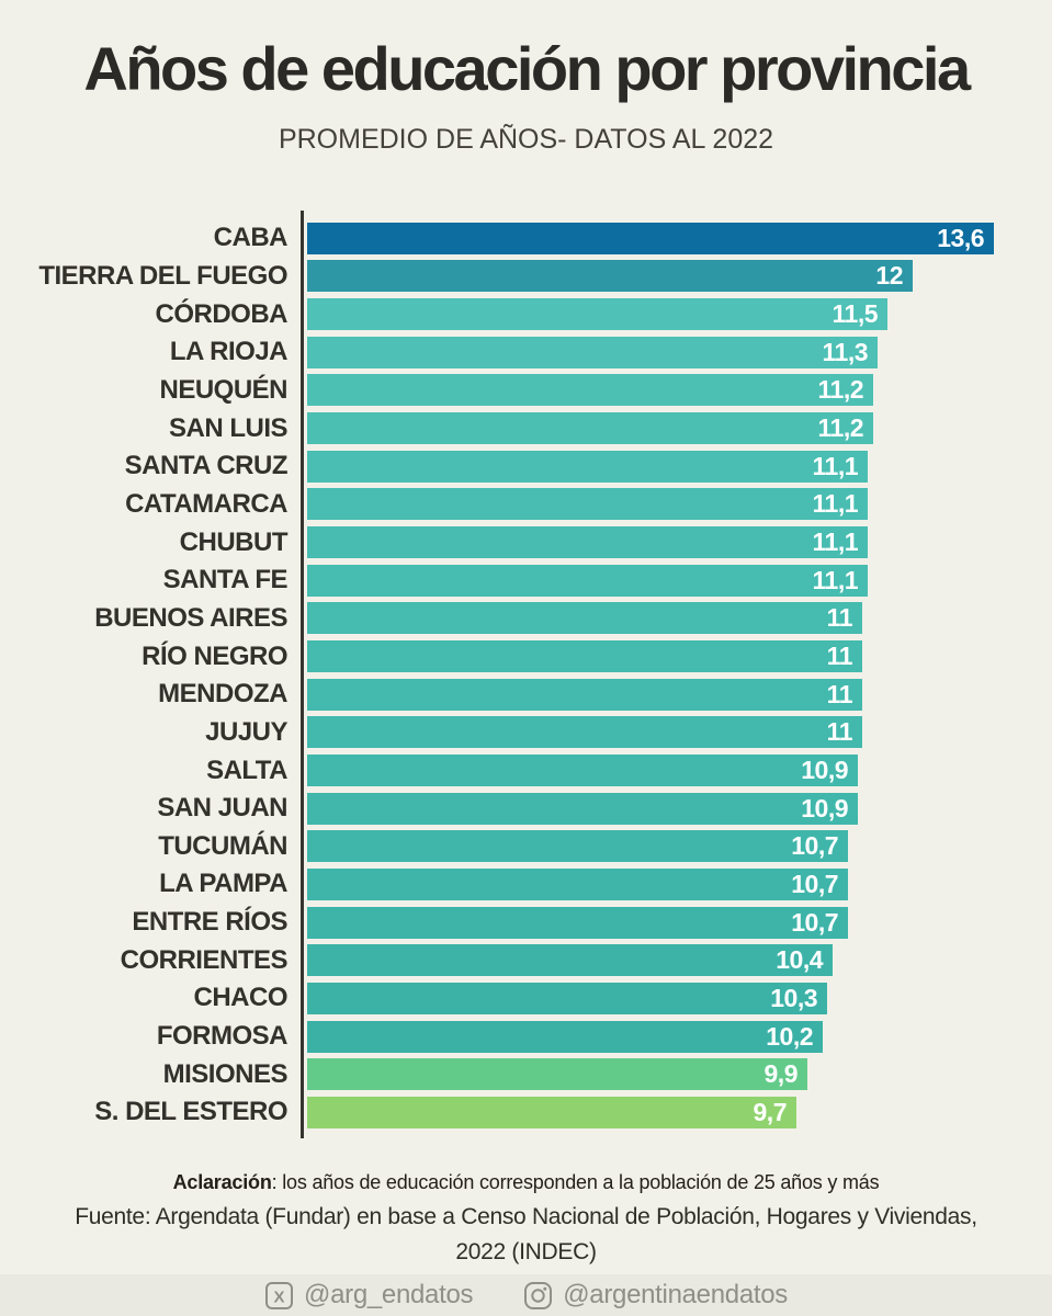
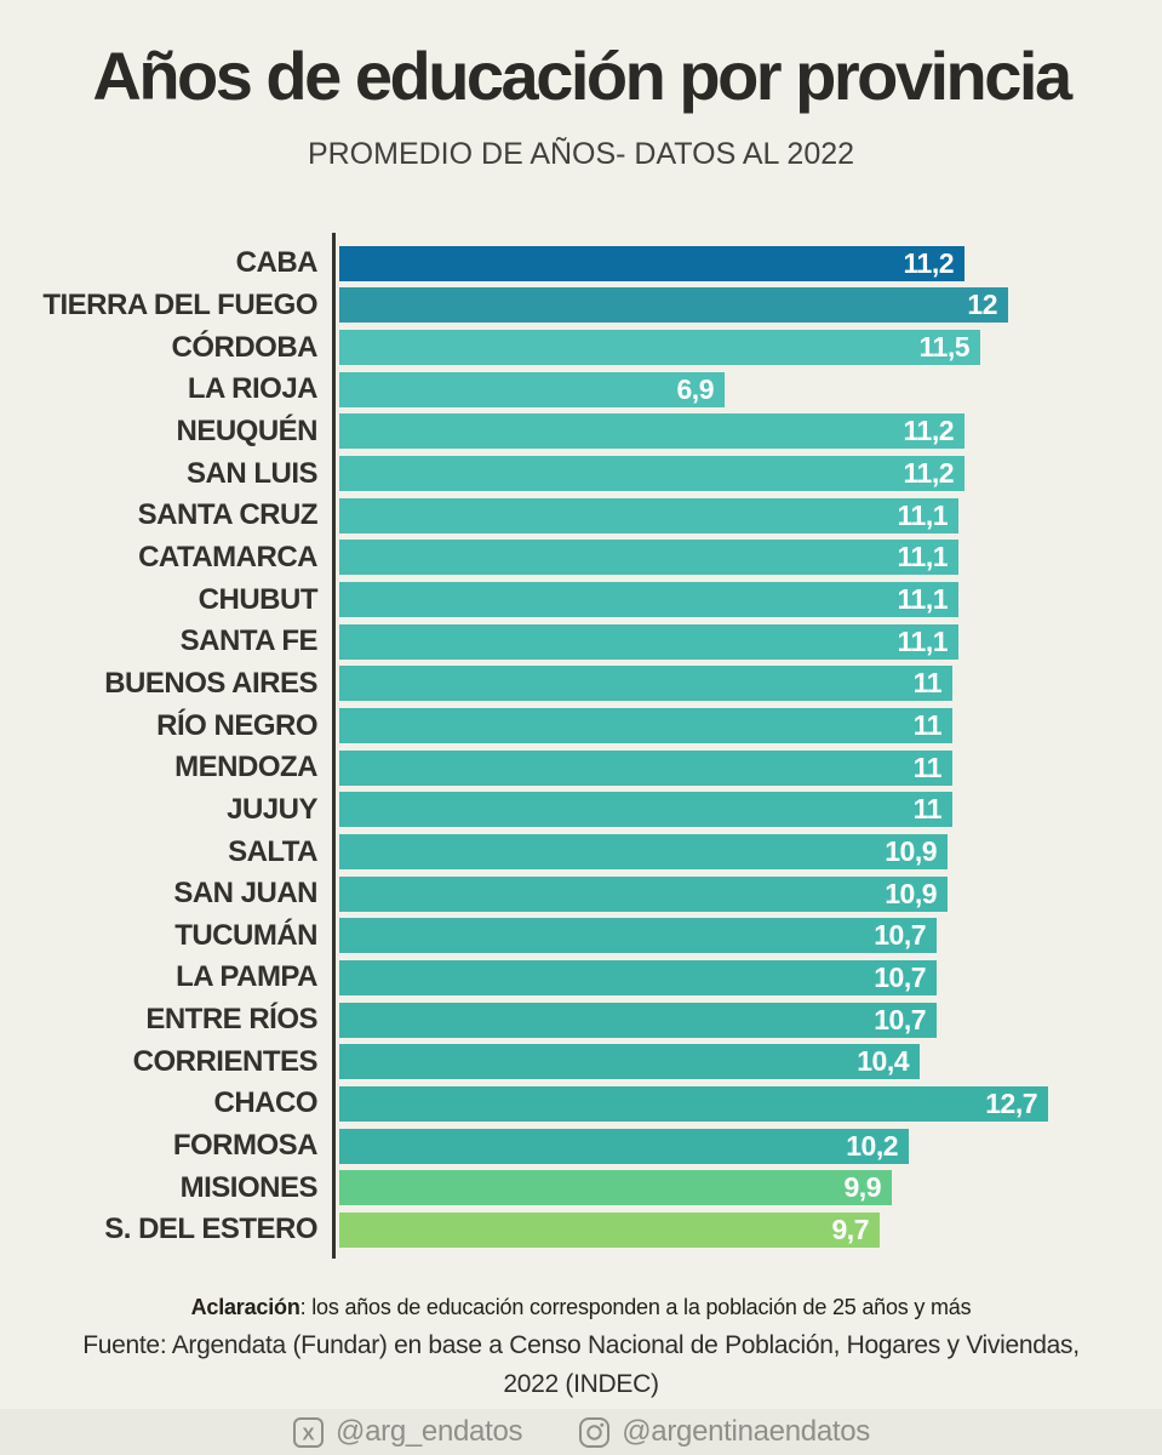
CABA: 13,6 -> 11,2
LA RIOJA: 11,3 -> 6,9
CHACO: 10,3 -> 12,7
